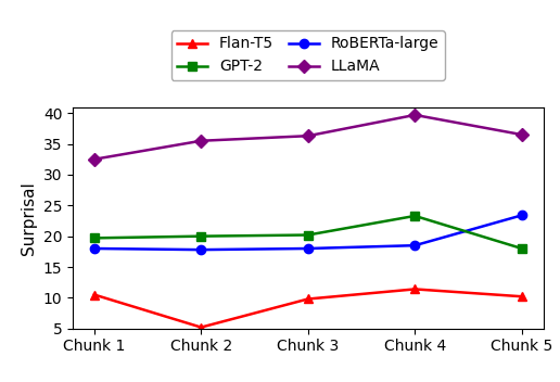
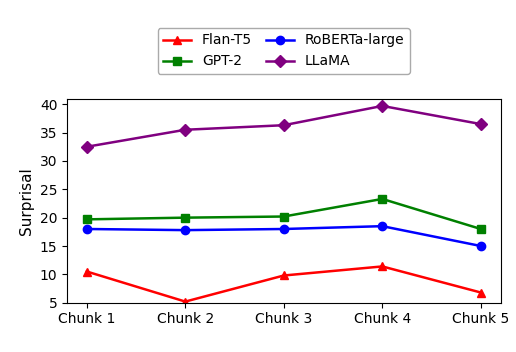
Flan-T5/Chunk 5: 10.2 -> 6.8
RoBERTa-large/Chunk 5: 23.4 -> 15.0
